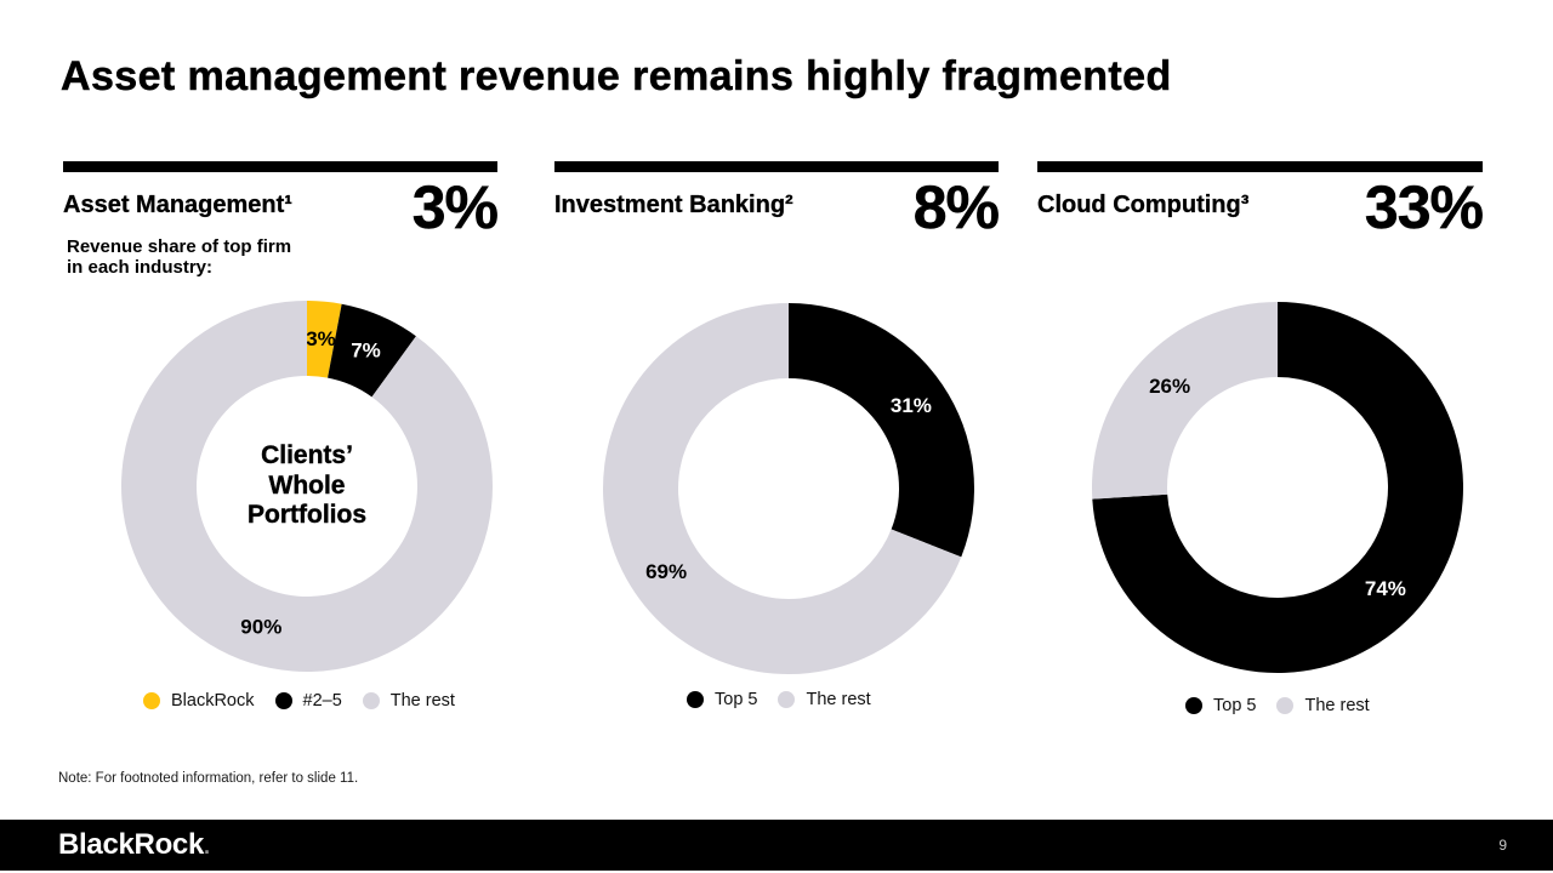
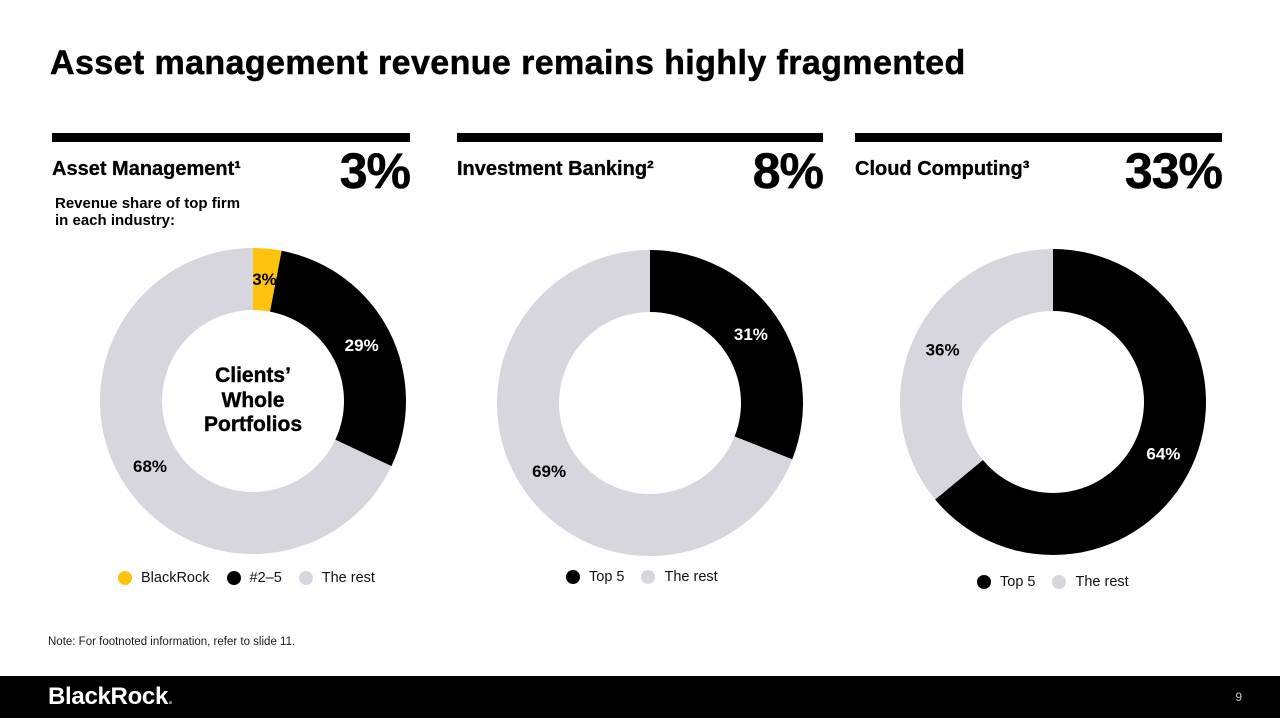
Asset Management¹/#2–5: 7% -> 29%
Asset Management¹/The rest: 90% -> 68%
Cloud Computing³/Top 5: 74% -> 64%
Cloud Computing³/The rest: 26% -> 36%
